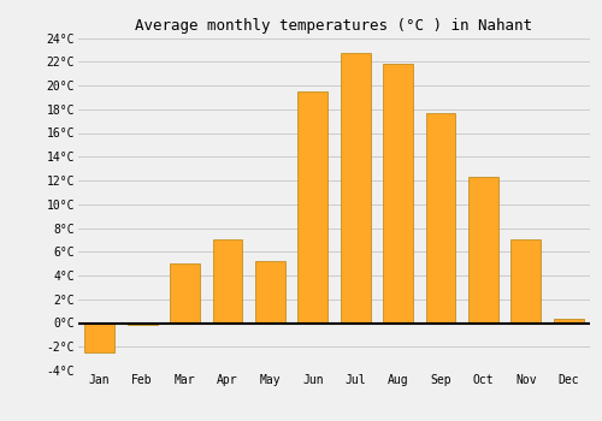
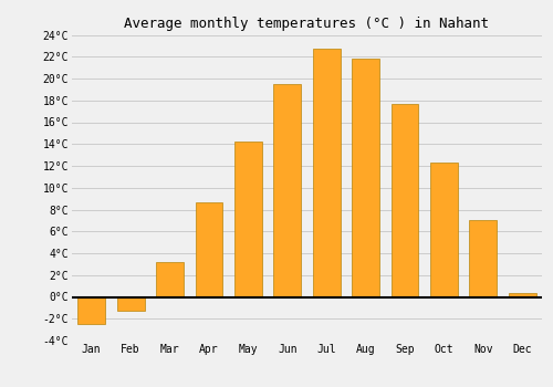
Feb: -0.2°C -> -1.3°C
Mar: 5.0°C -> 3.2°C
Apr: 7.0°C -> 8.7°C
May: 5.2°C -> 14.2°C
